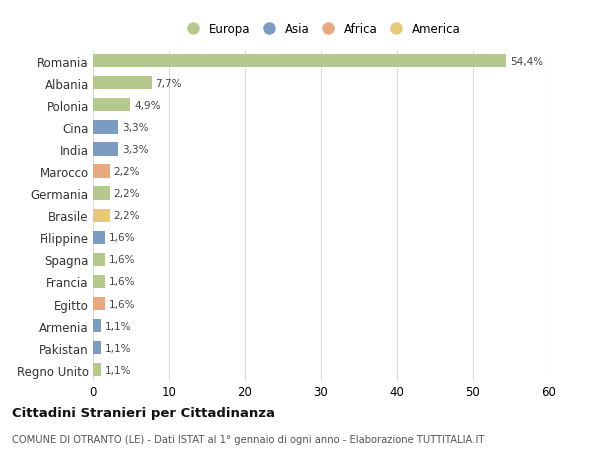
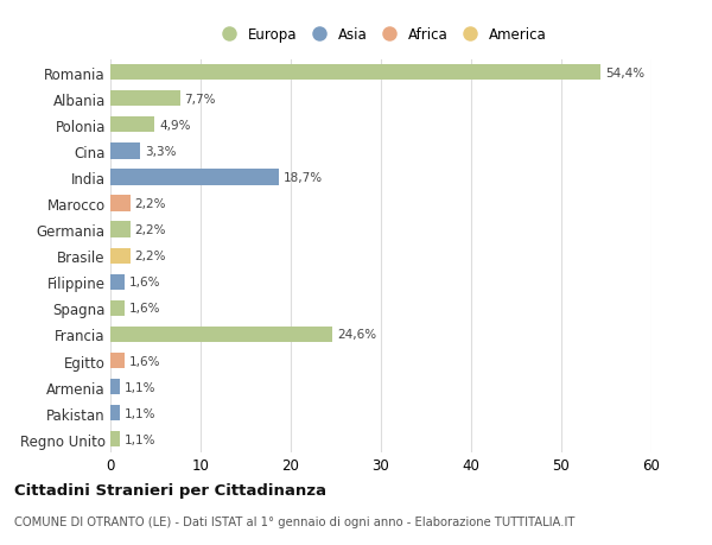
India: 3,3% -> 18,7%
Francia: 1,6% -> 24,6%
